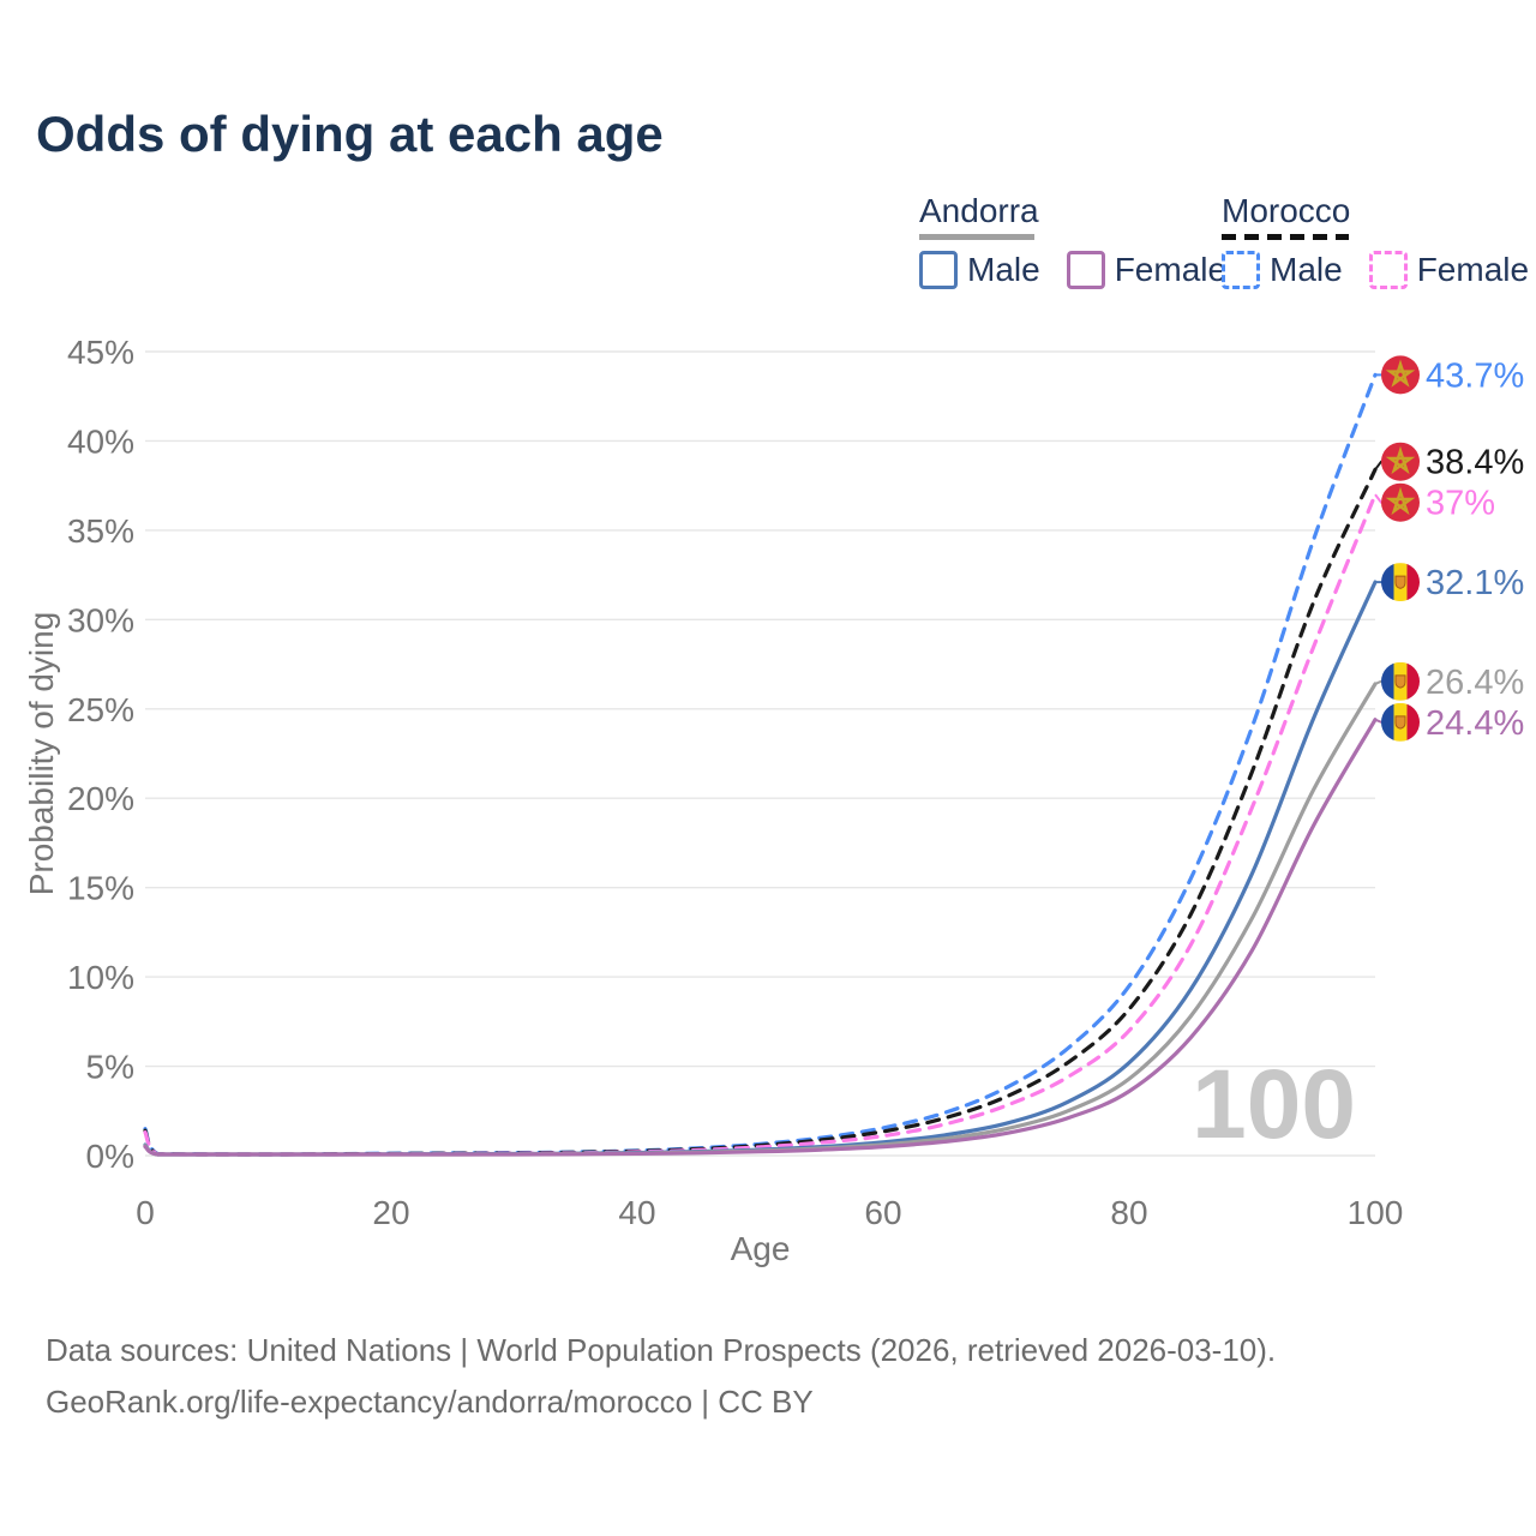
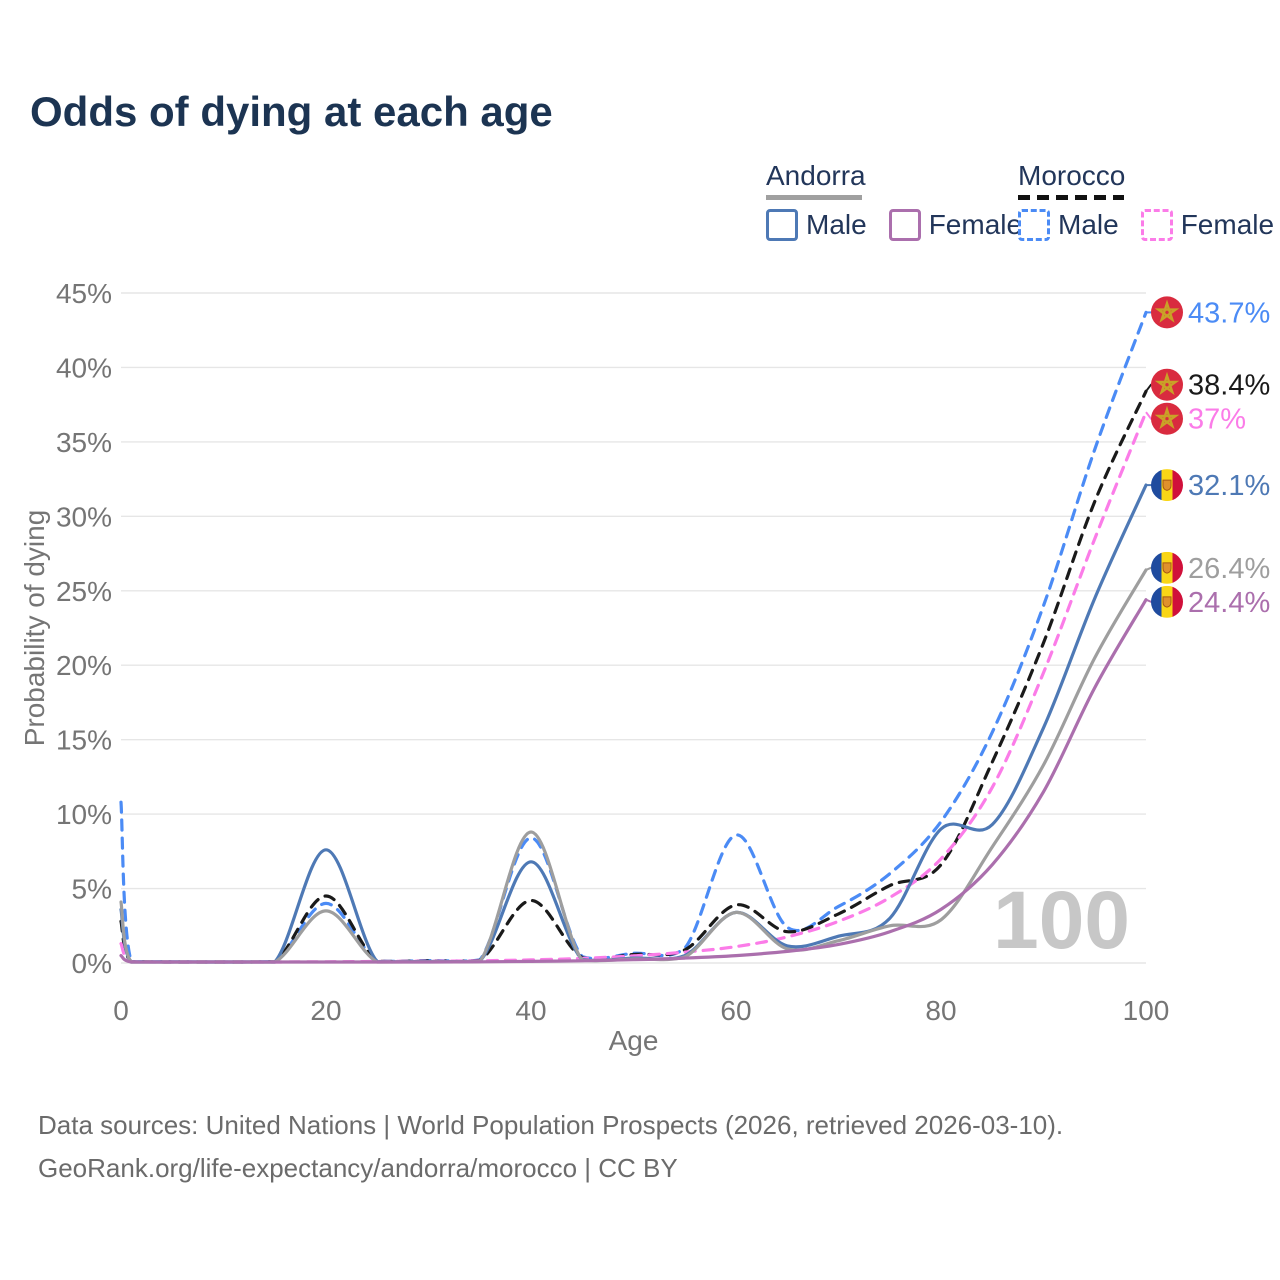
Morocco Male/0: 1.5% -> 10.8%
Morocco/0: 1.4% -> 2.8%
Andorra Male/0: 0.6% -> 3.6%
Andorra/0: 0.6% -> 4.1%
Morocco Male/20: 0.1% -> 4.0%
Morocco/20: 0.1% -> 4.5%
Andorra Male/20: 0.1% -> 7.6%
Andorra/20: 0.1% -> 3.5%
Morocco Male/40: 0.3% -> 8.4%
Morocco/40: 0.2% -> 4.2%
Andorra Male/40: 0.2% -> 6.8%
Andorra/40: 0.1% -> 8.8%
Morocco Male/60: 1.6% -> 8.6%
Morocco/60: 1.4% -> 3.9%
Andorra Male/60: 0.8% -> 3.4%
Andorra/60: 0.6% -> 3.4%
Morocco/80: 8.2% -> 6.6%
Andorra Male/80: 5.2% -> 9.0%
Andorra/80: 4.3% -> 2.9%
